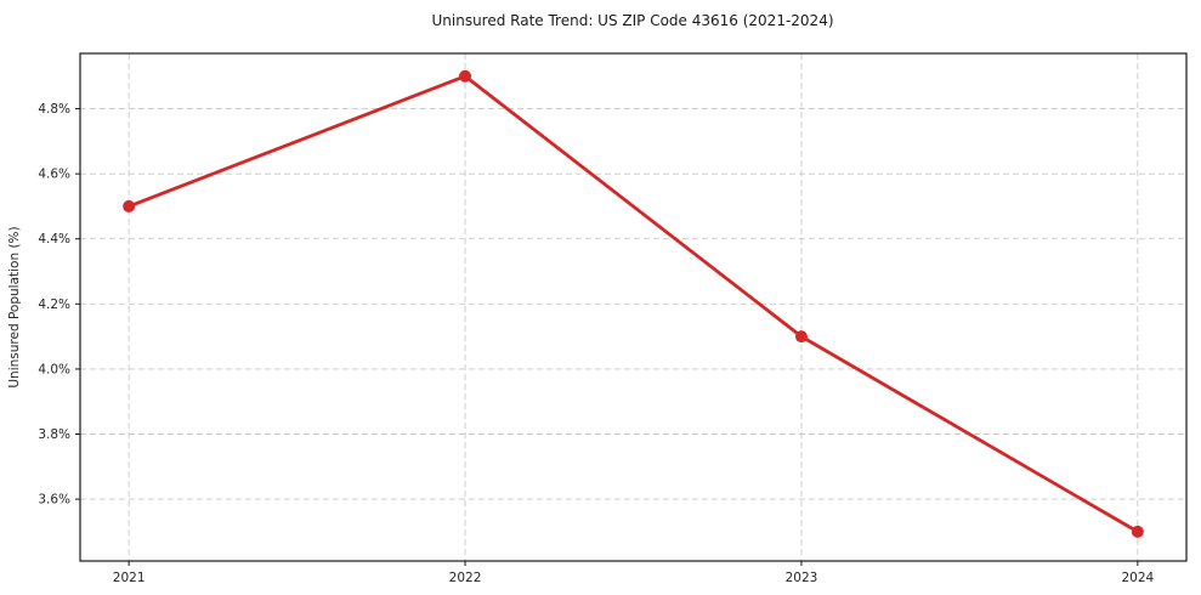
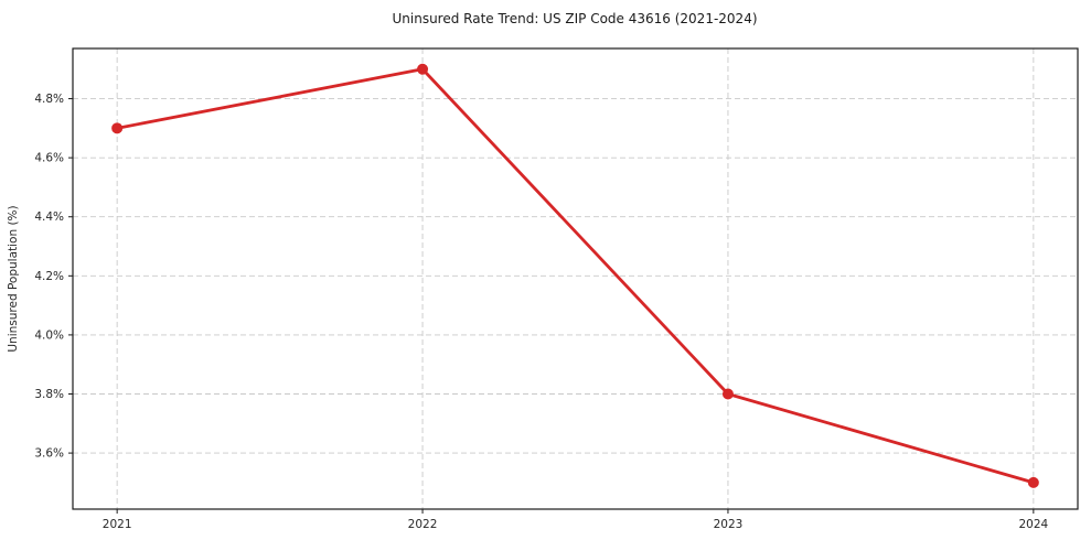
2021: 4.5% -> 4.7%
2023: 4.1% -> 3.8%
